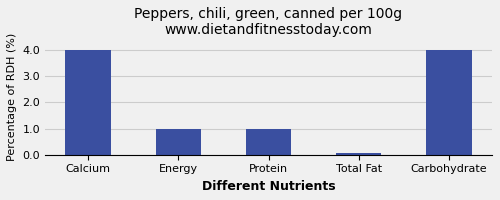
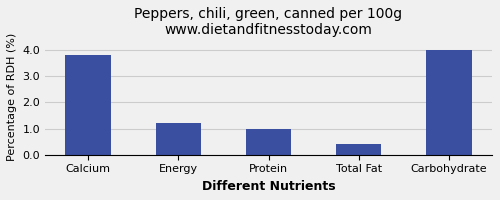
Calcium: 4.00 -> 3.80
Energy: 1.00 -> 1.20
Total Fat: 0.05 -> 0.40
